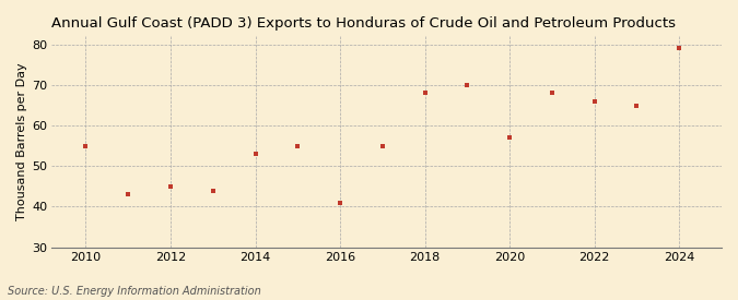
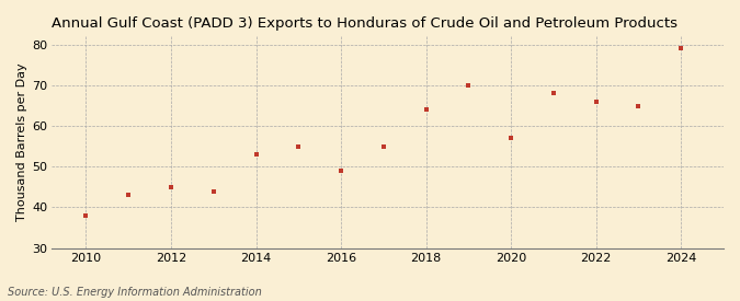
2010: 55 -> 38
2016: 41 -> 49
2018: 68 -> 64
